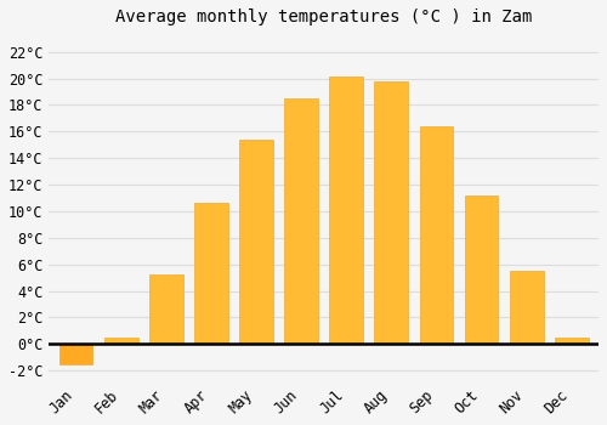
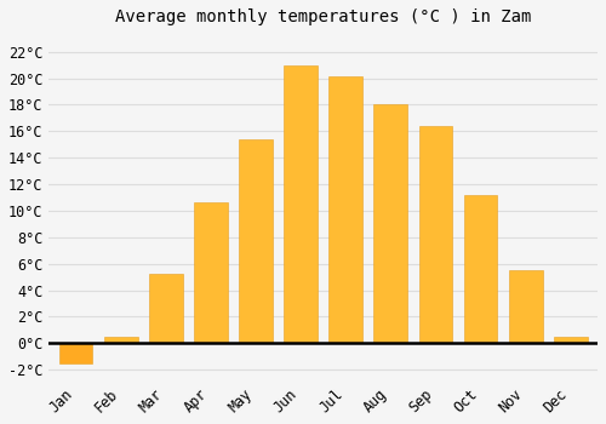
Jun: 18.5°C -> 21.0°C
Aug: 19.8°C -> 18.0°C
